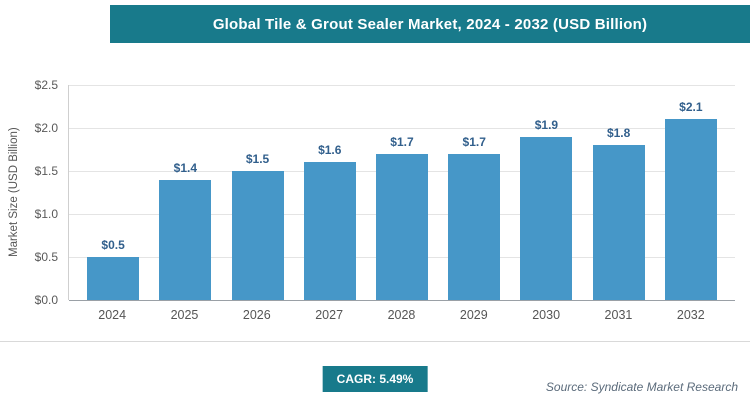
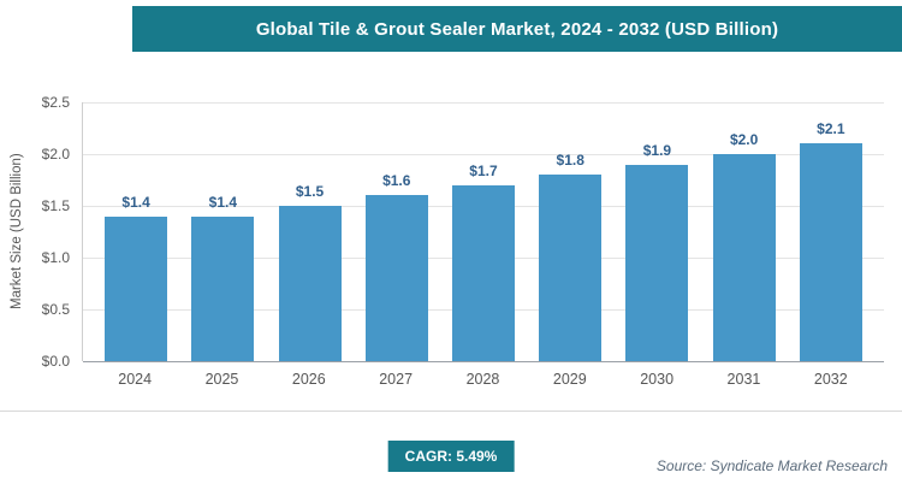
2024: $0.5 -> $1.4
2029: $1.7 -> $1.8
2031: $1.8 -> $2.0
